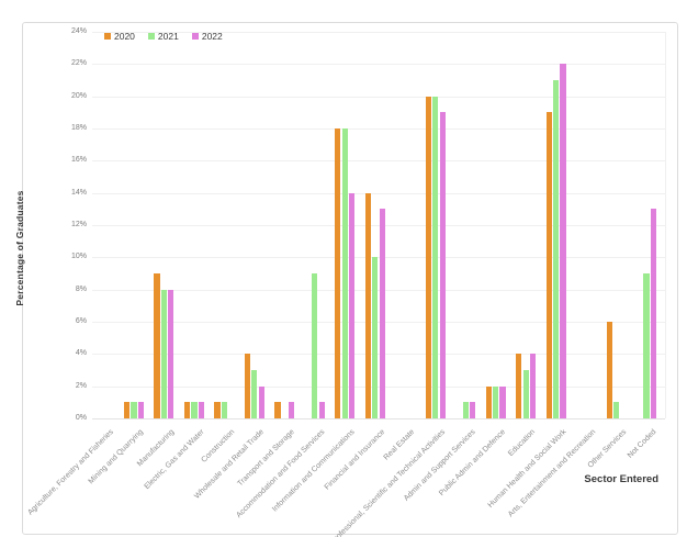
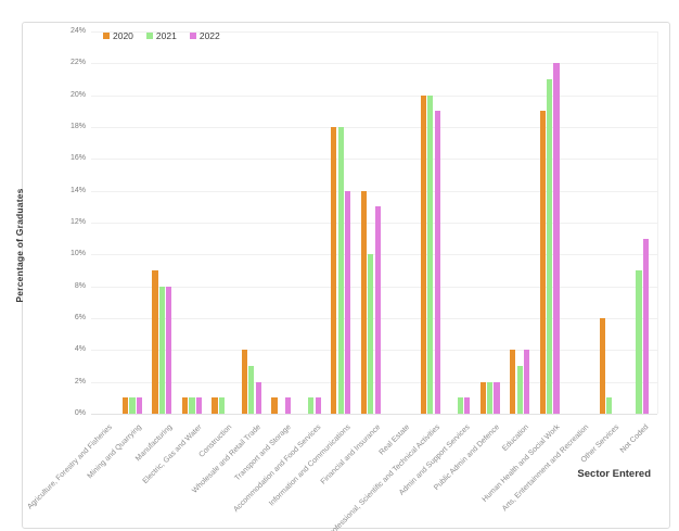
2021/Accommodation and Food Services: 9% -> 1%
2022/Not Coded: 13% -> 11%
